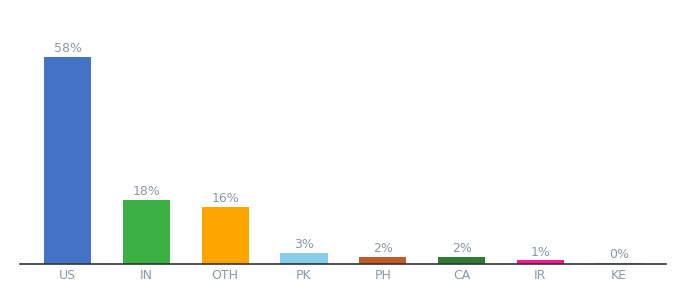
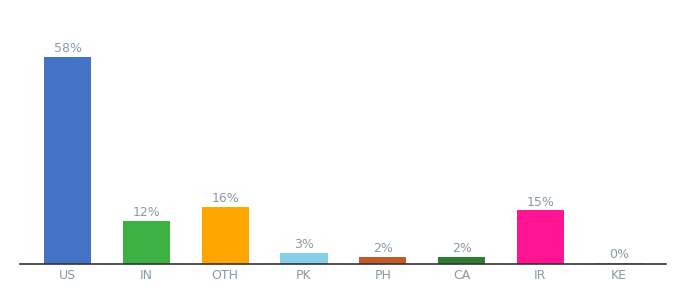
IN: 18% -> 12%
IR: 1% -> 15%
